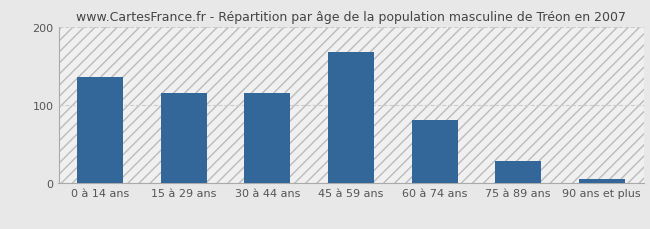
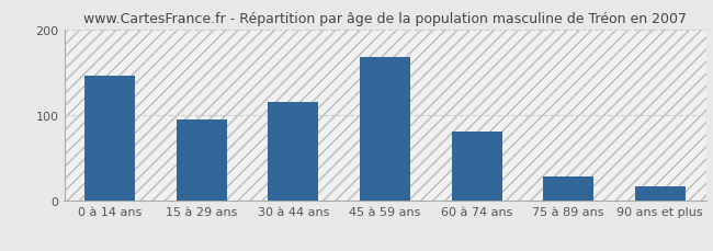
0 à 14 ans: 135 -> 146
15 à 29 ans: 115 -> 94
90 ans et plus: 5 -> 16
